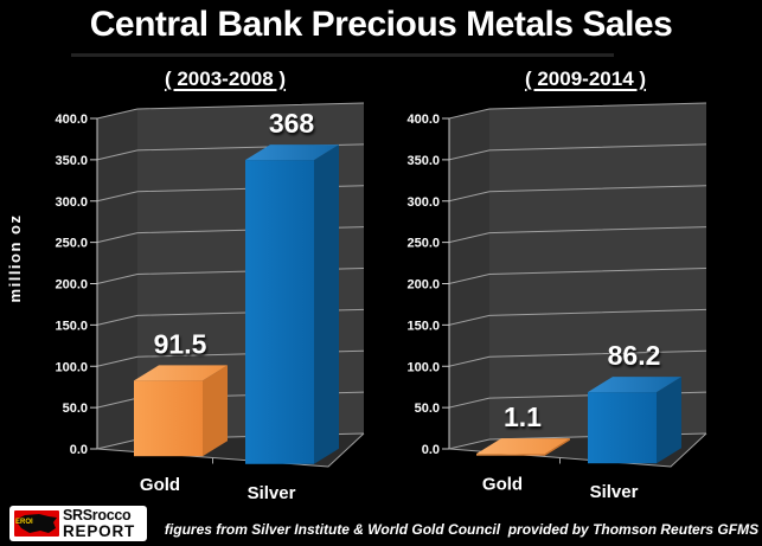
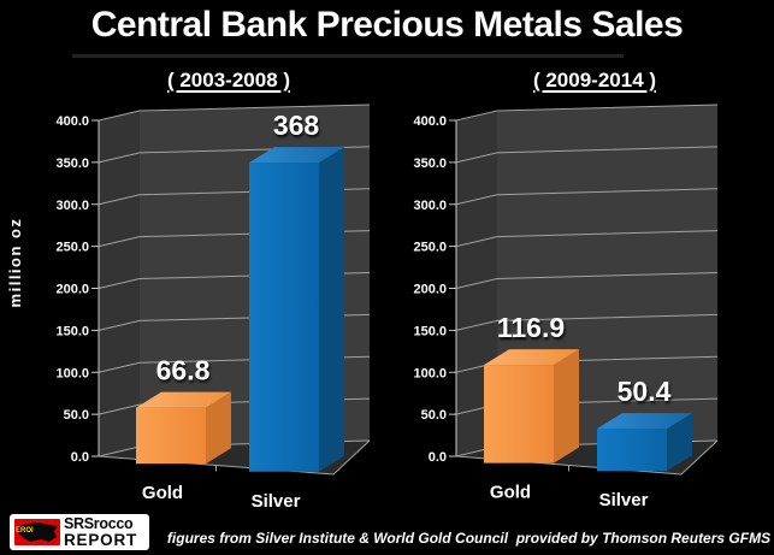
( 2003-2008 )/Gold: 91.5 -> 66.8
( 2009-2014 )/Gold: 1.1 -> 116.9
( 2009-2014 )/Silver: 86.2 -> 50.4
